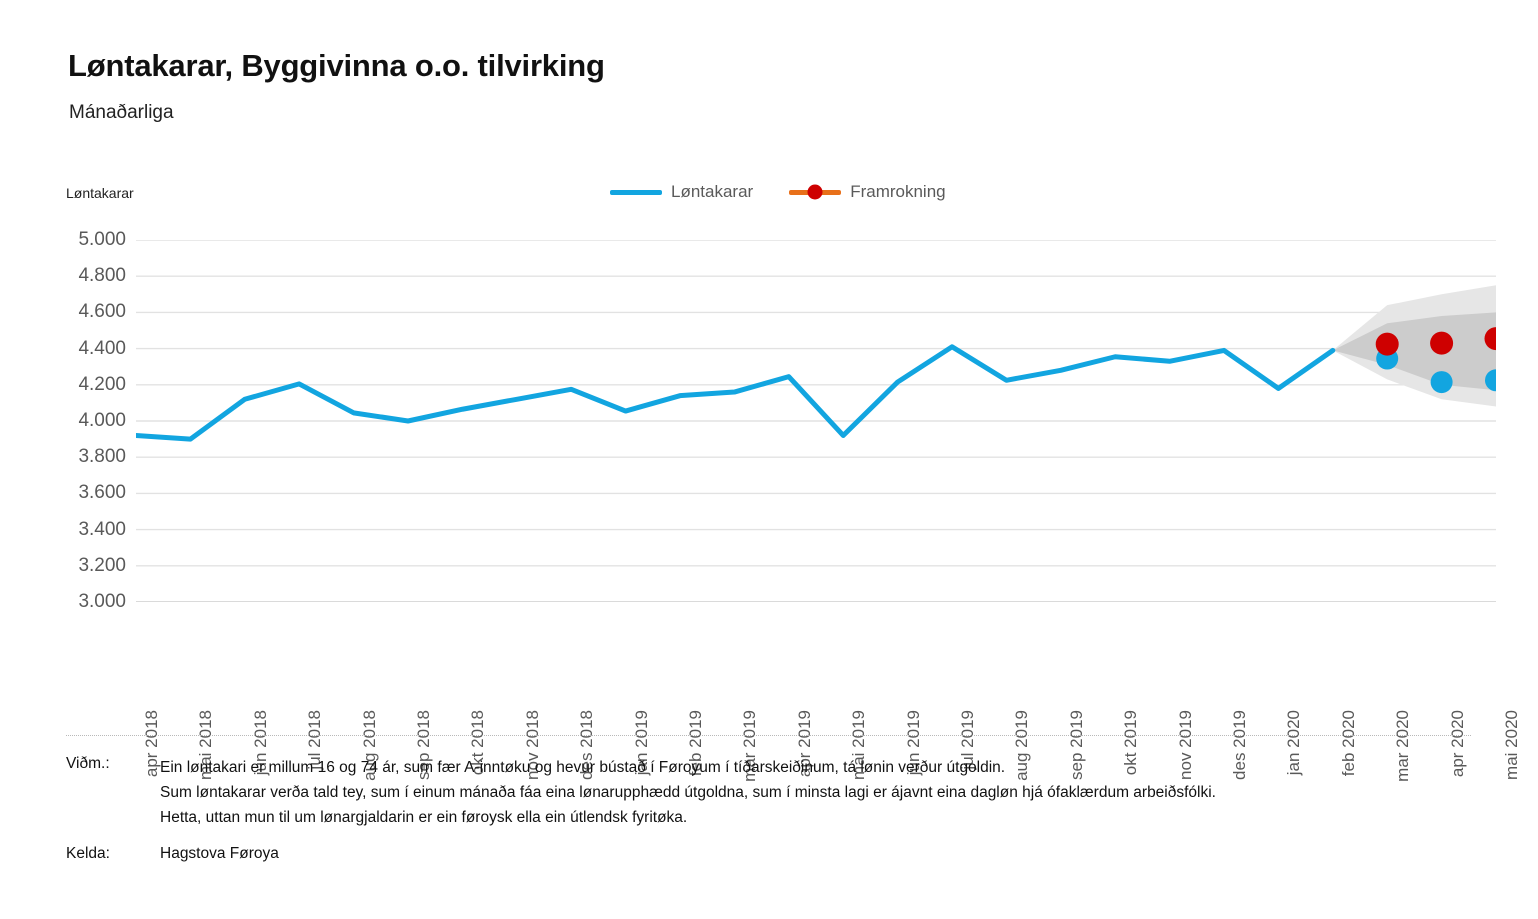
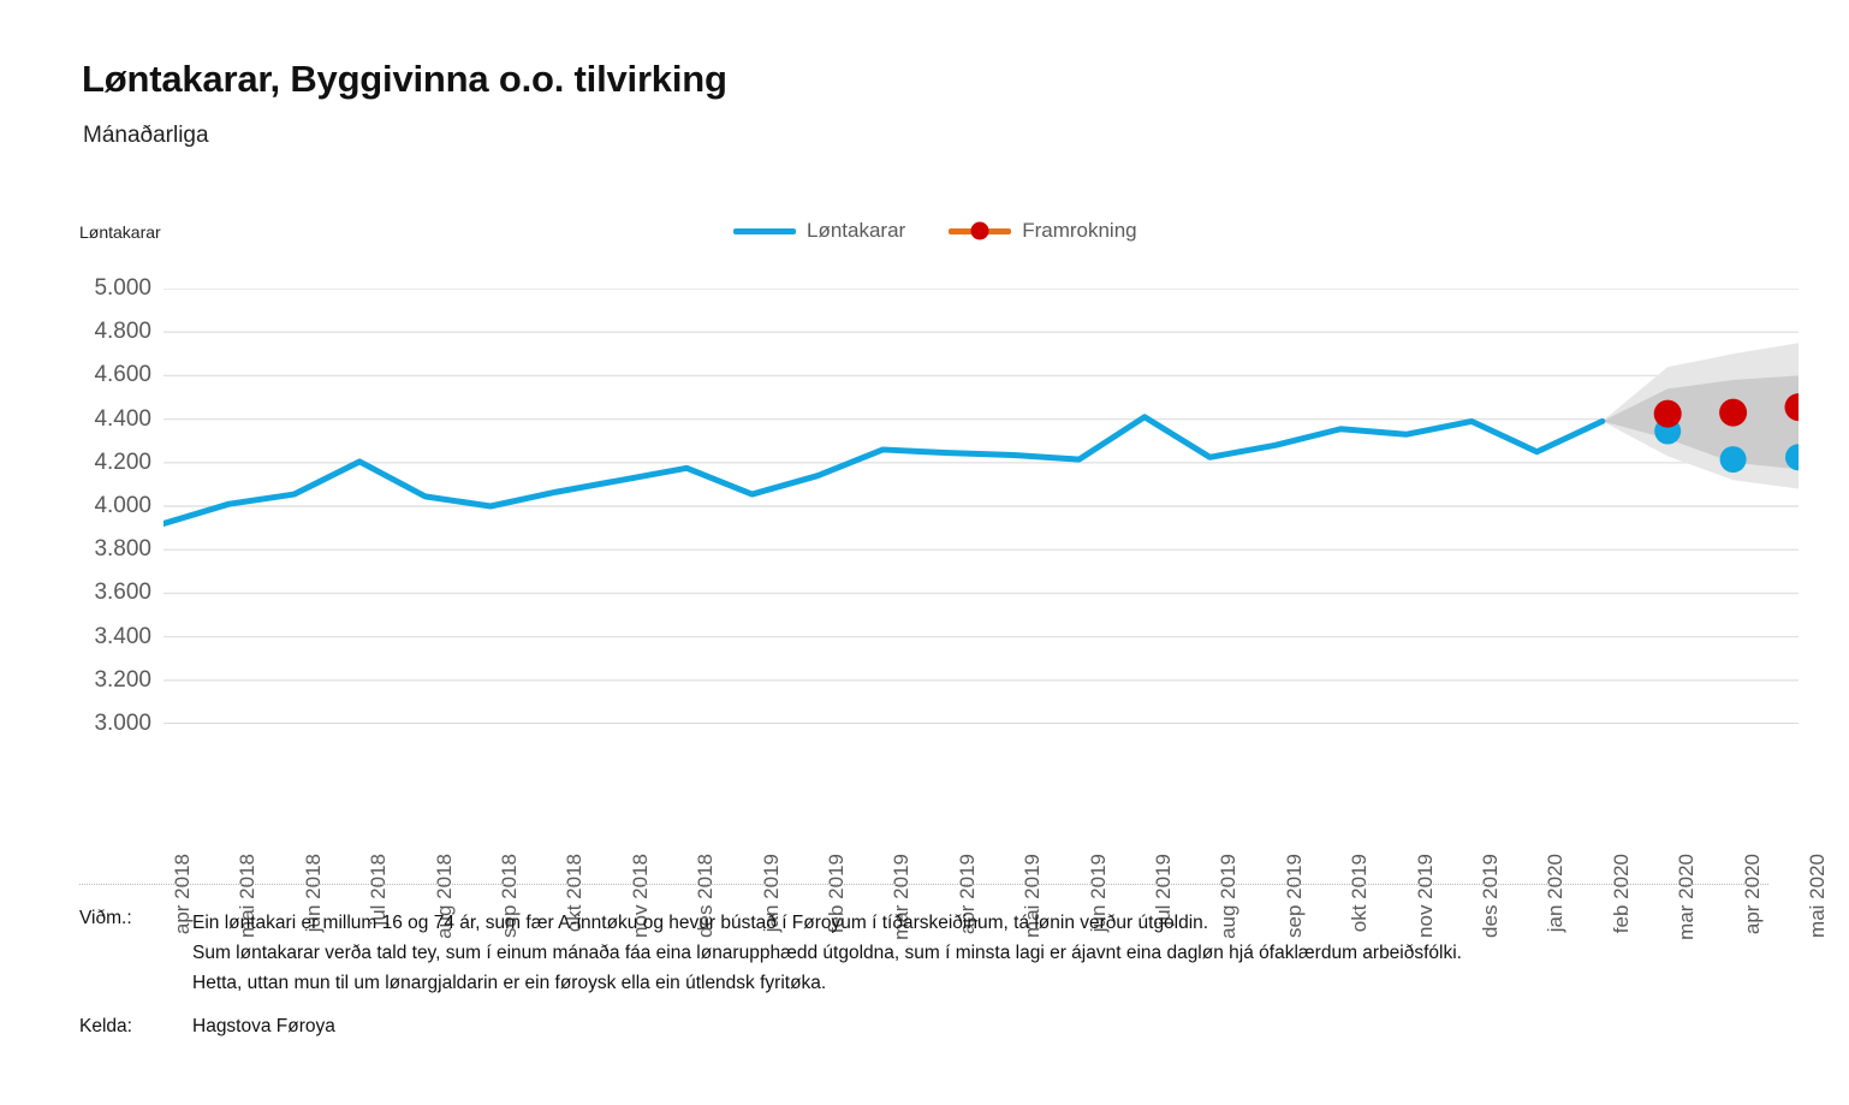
Løntakarar/mai 2018: 3900 -> 4010
Løntakarar/jun 2018: 4120 -> 4060
Løntakarar/mar 2019: 4160 -> 4260
Løntakarar/mai 2019: 3920 -> 4240
Løntakarar/jan 2020: 4180 -> 4250
